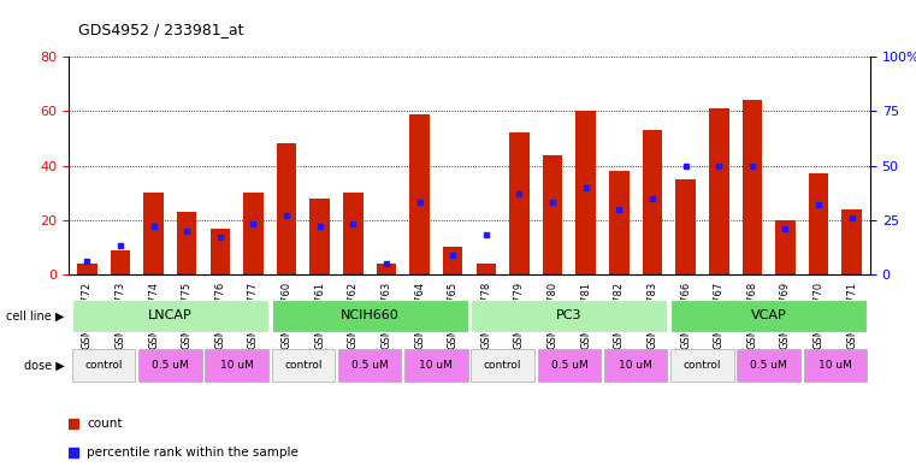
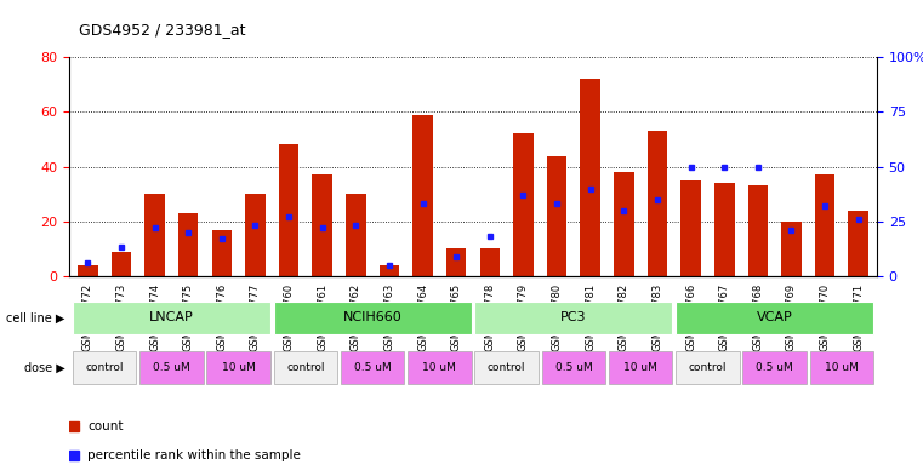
GSM1359761: 28 -> 37
GSM1359778: 4 -> 10
GSM1359781: 60 -> 72
GSM1359767: 61 -> 34
GSM1359768: 64 -> 33
